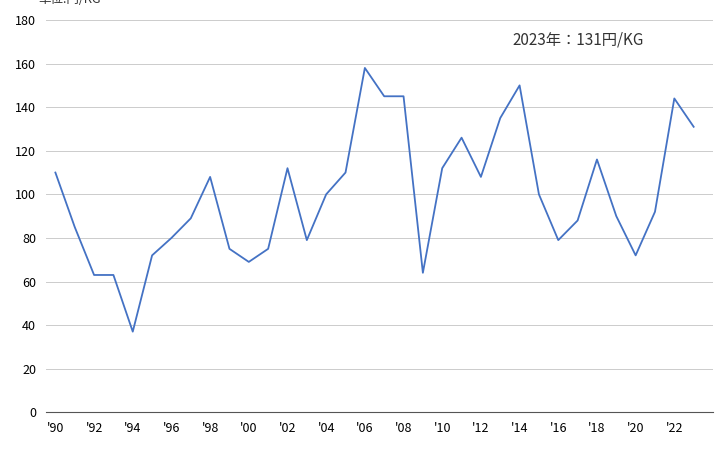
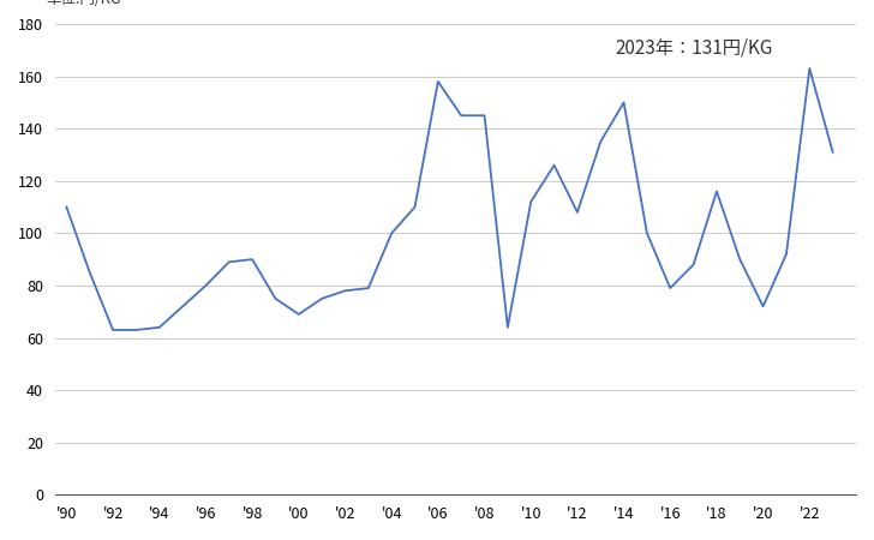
'94: 37 -> 64
'98: 108 -> 90
'02: 112 -> 78
'22: 144 -> 163
